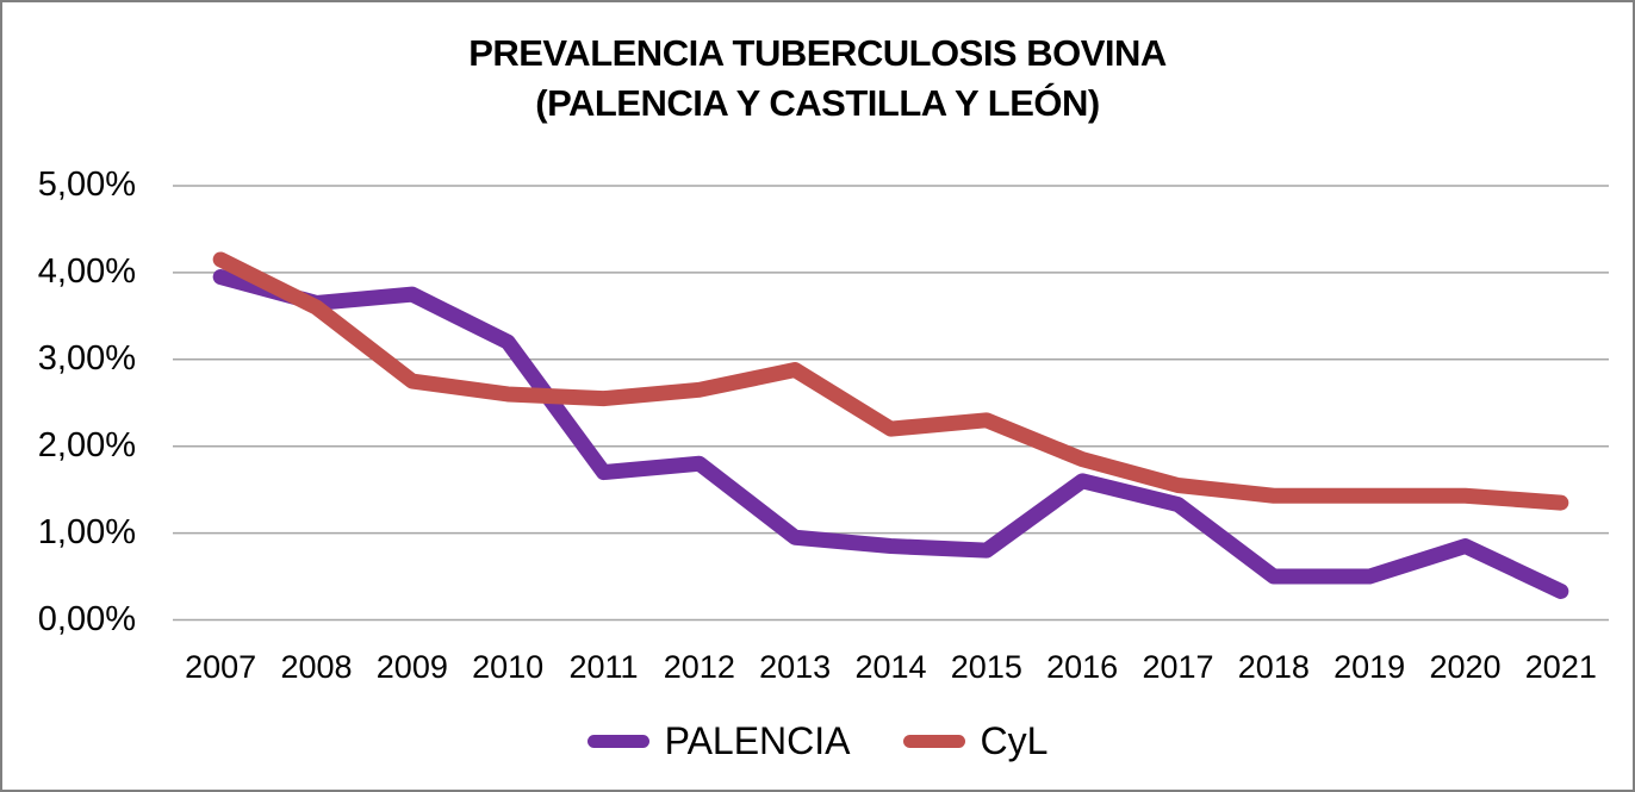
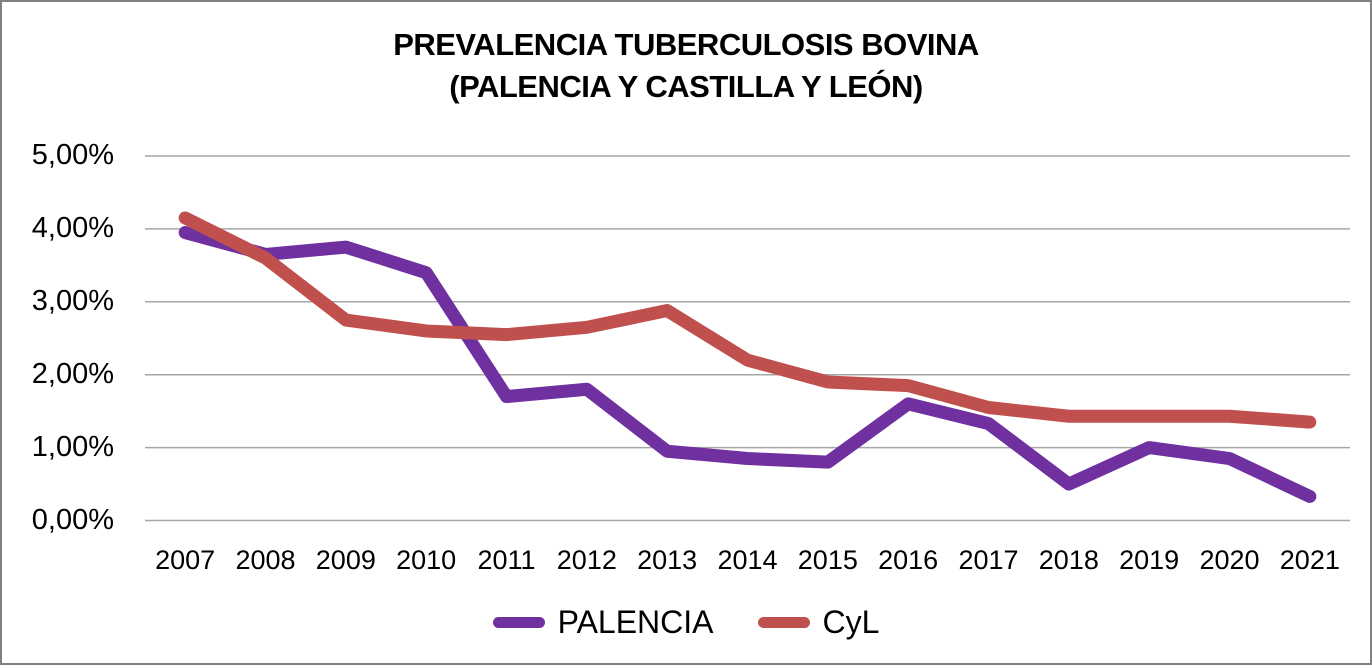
PALENCIA/2010: 3,2% -> 3,4%
CyL/2015: 2,3% -> 1,9%
PALENCIA/2019: 0,5% -> 1,0%
